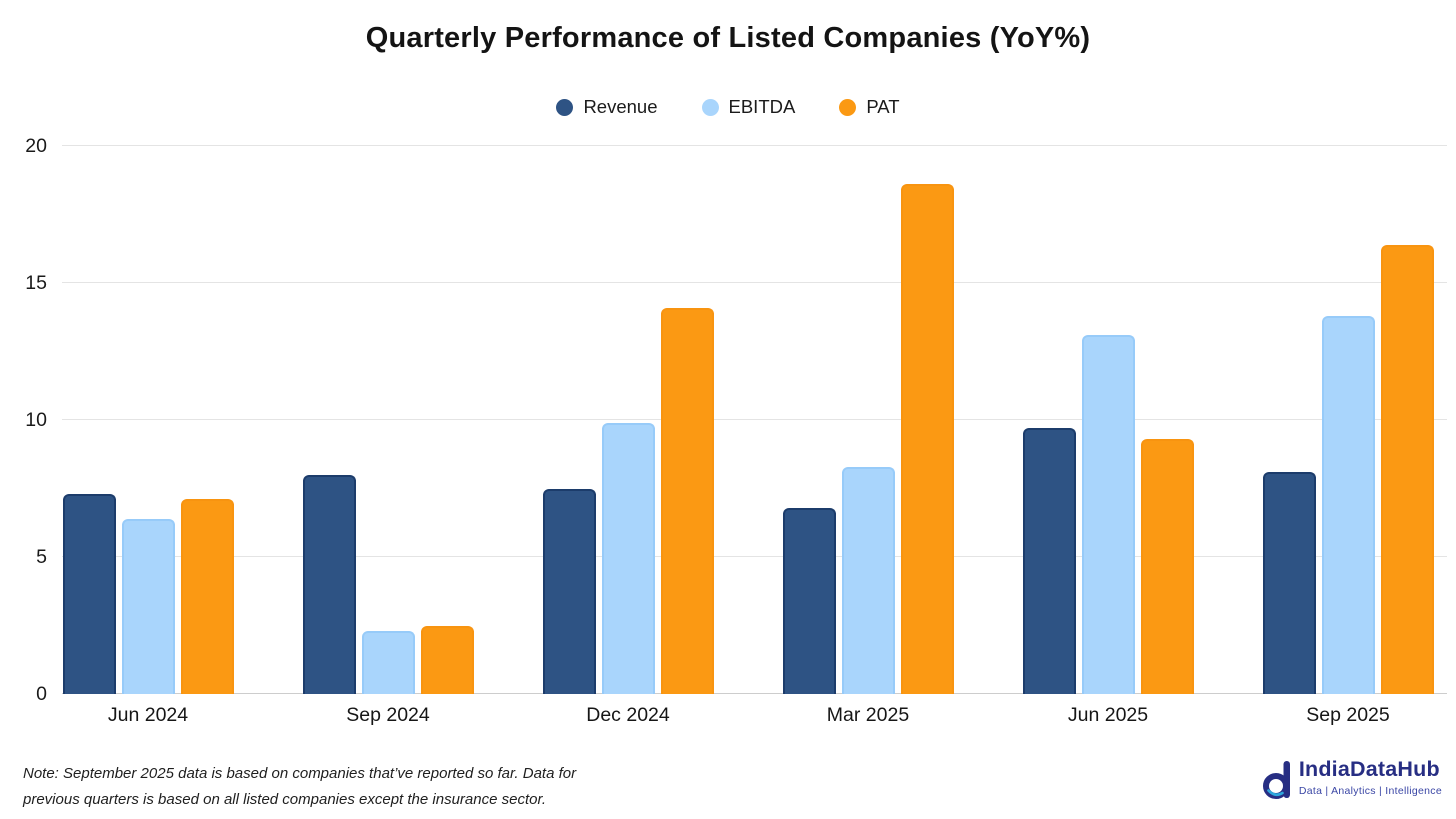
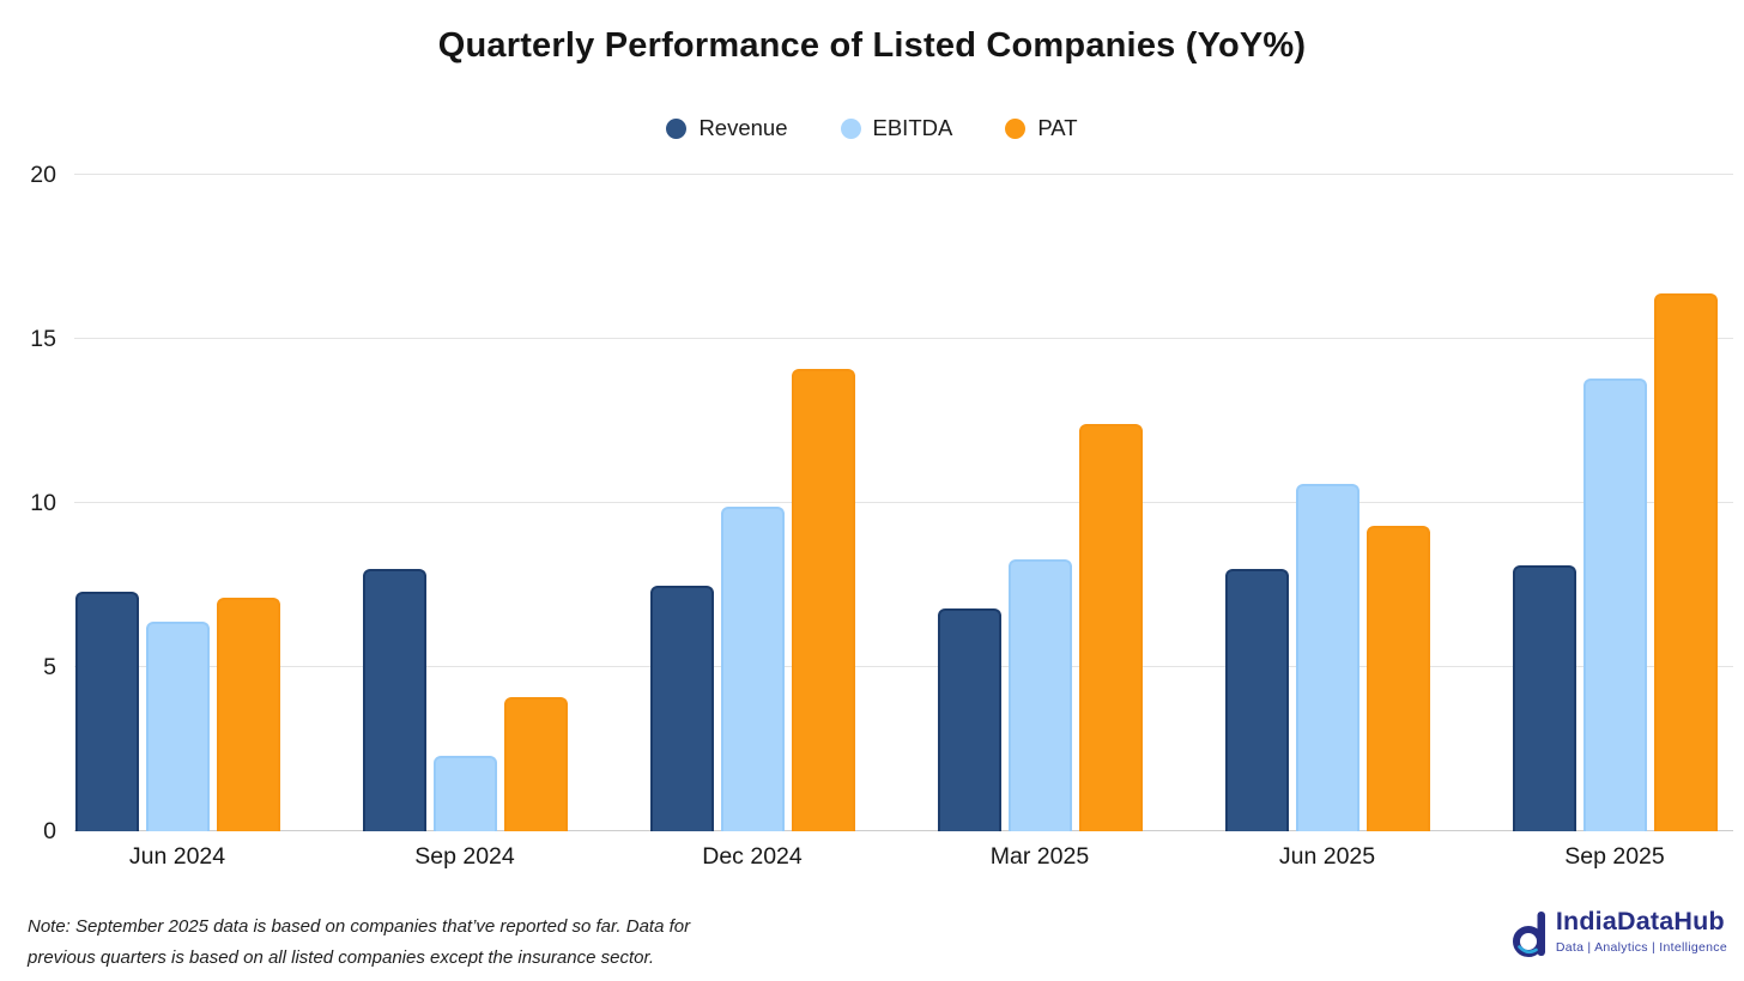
PAT/Sep 2024: 2.5 -> 4.1
PAT/Mar 2025: 18.6 -> 12.4
Revenue/Jun 2025: 9.7 -> 8.0
EBITDA/Jun 2025: 13.1 -> 10.6
